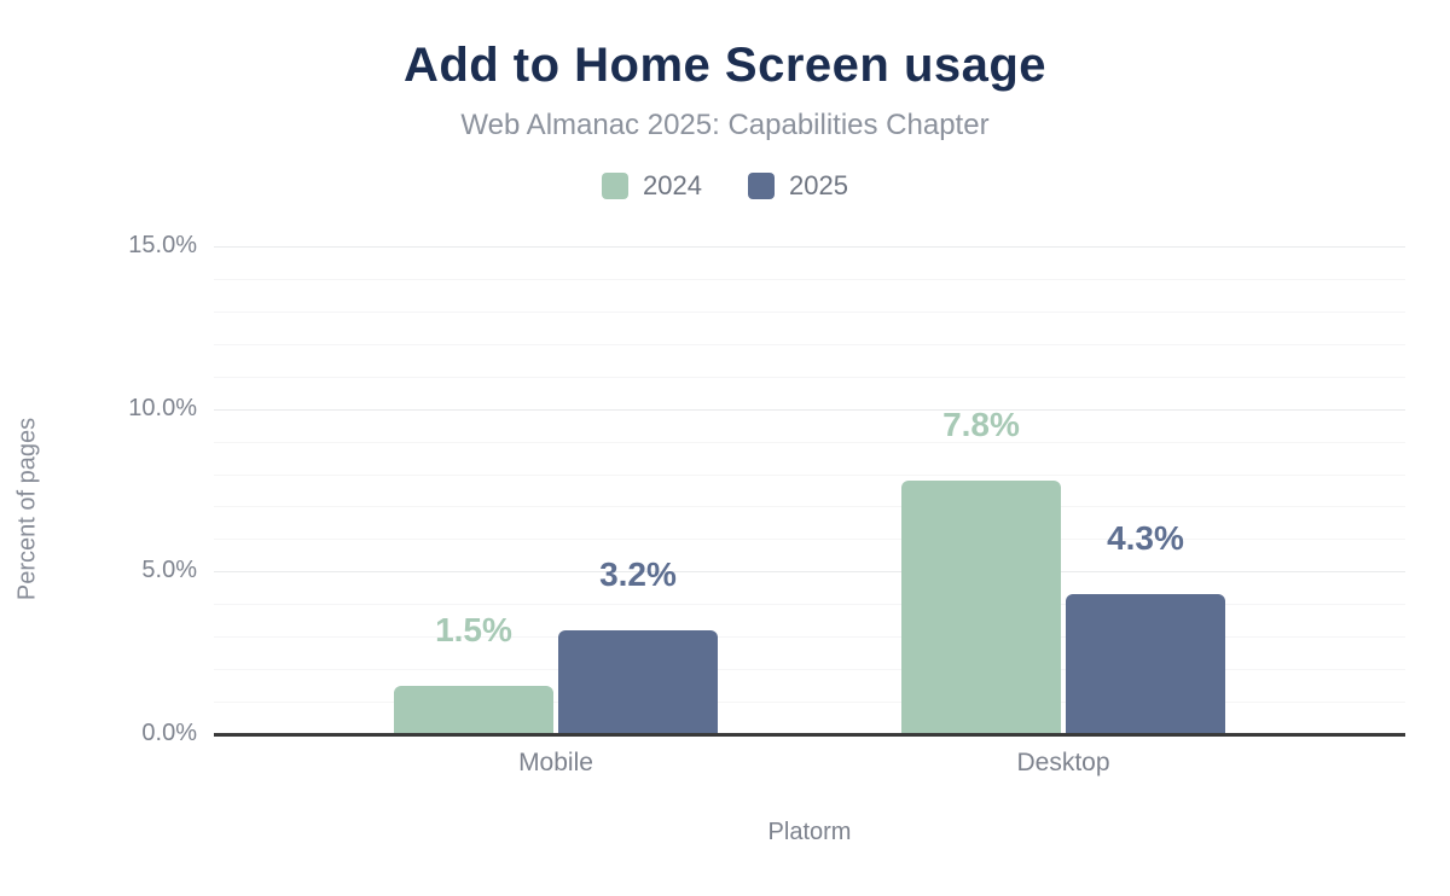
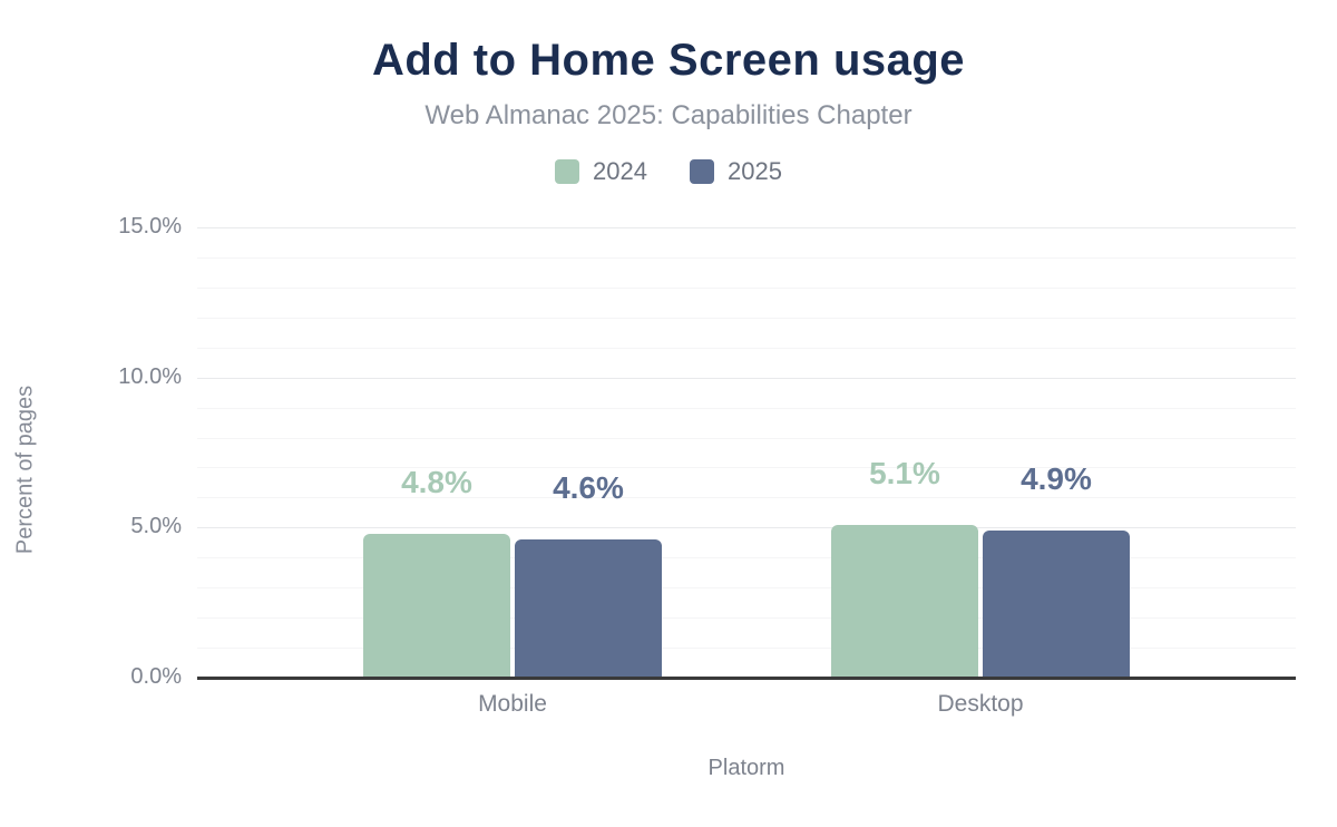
2024/Mobile: 1.5% -> 4.8%
2025/Mobile: 3.2% -> 4.6%
2024/Desktop: 7.8% -> 5.1%
2025/Desktop: 4.3% -> 4.9%
